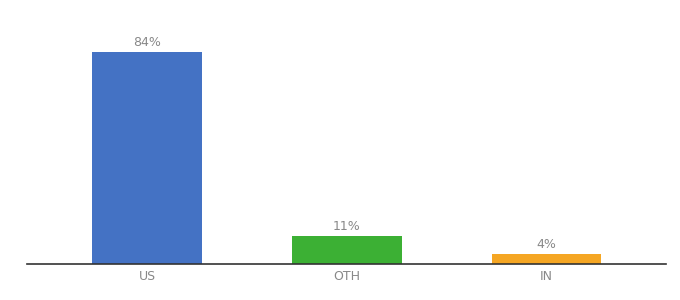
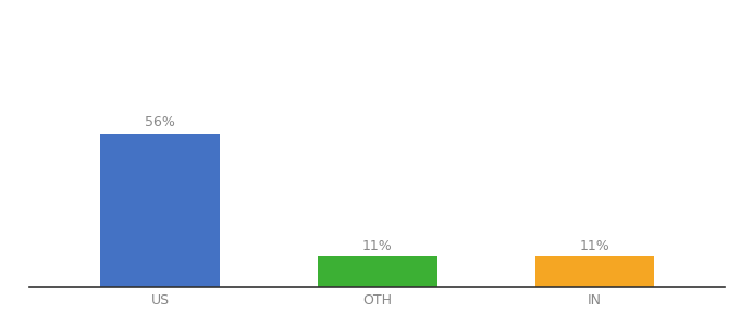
US: 84% -> 56%
IN: 4% -> 11%
